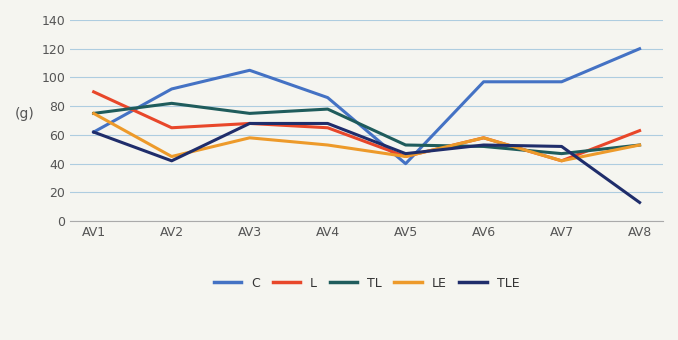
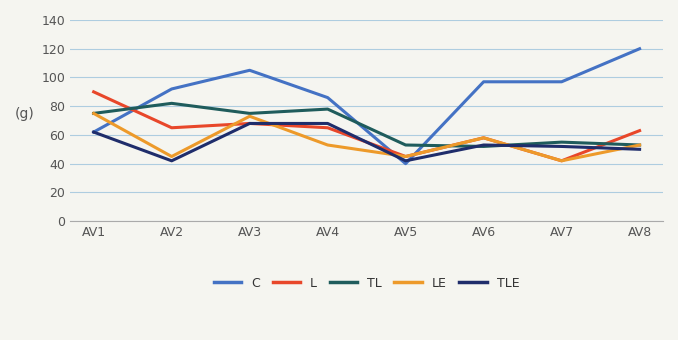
LE/AV3: 58 -> 73
TLE/AV5: 47 -> 42
TL/AV7: 47 -> 55
TLE/AV8: 13 -> 50
